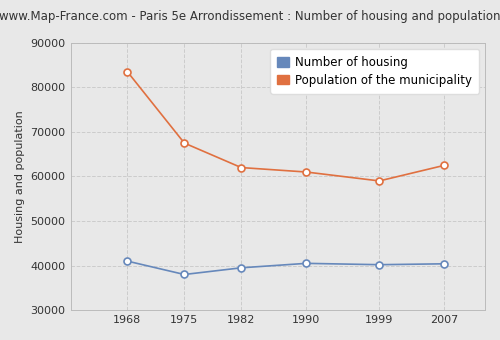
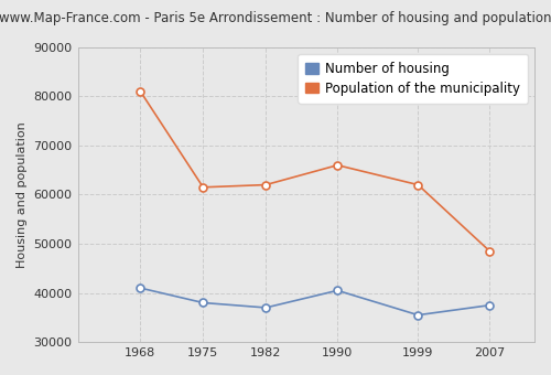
Population of the municipality/1968: 83500 -> 81000
Population of the municipality/1975: 67500 -> 61500
Number of housing/1982: 39500 -> 37000
Population of the municipality/1990: 61000 -> 66000
Number of housing/1999: 40200 -> 35500
Population of the municipality/1999: 59000 -> 62000
Number of housing/2007: 40400 -> 37500
Population of the municipality/2007: 62500 -> 48500
